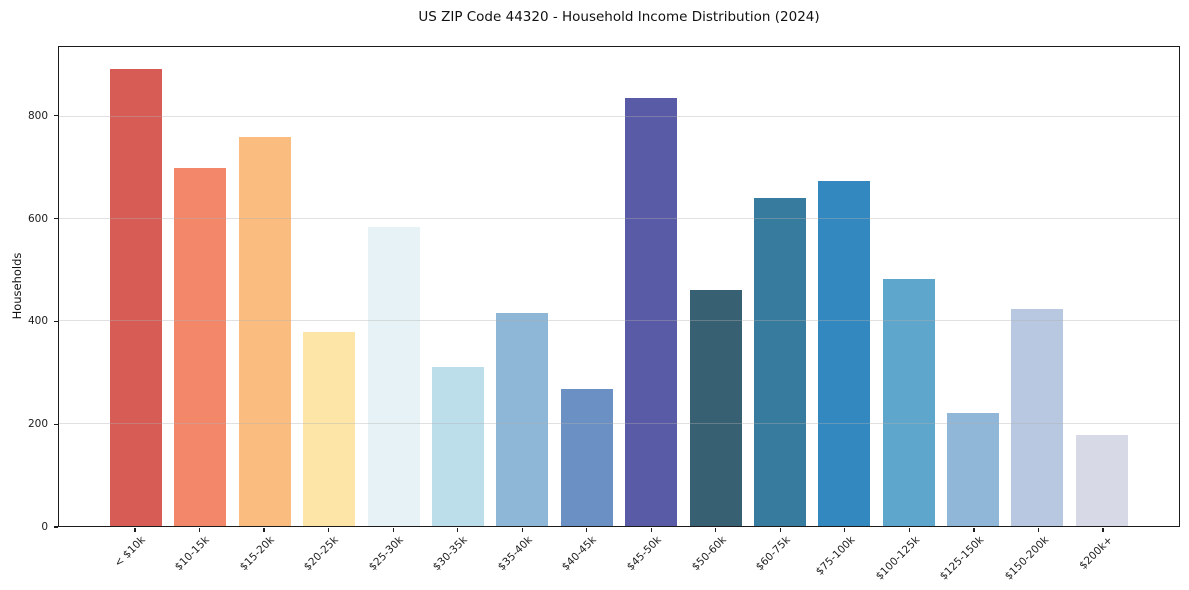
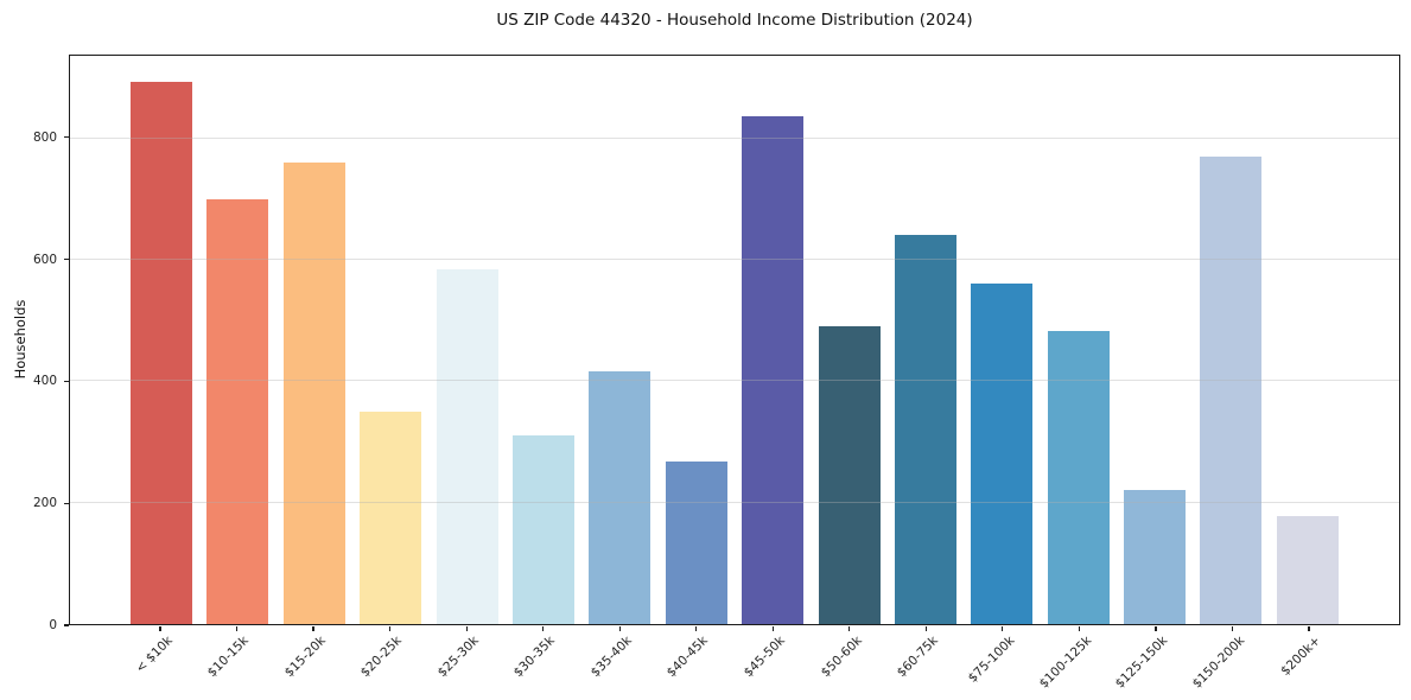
$20-25k: 380 -> 350
$50-60k: 460 -> 490
$75-100k: 670 -> 560
$150-200k: 420 -> 770
